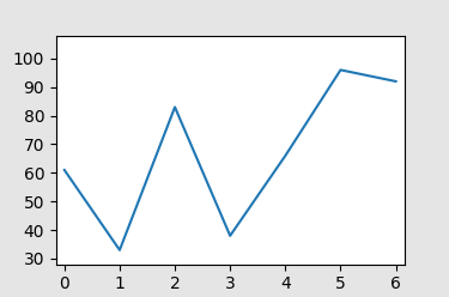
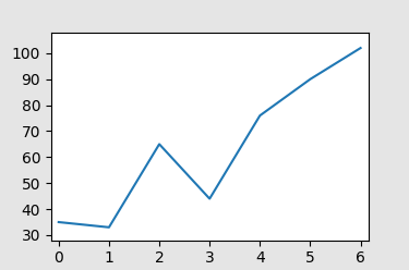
0: 61 -> 35
2: 83 -> 65
3: 38 -> 44
4: 66 -> 76
5: 96 -> 90
6: 92 -> 102
